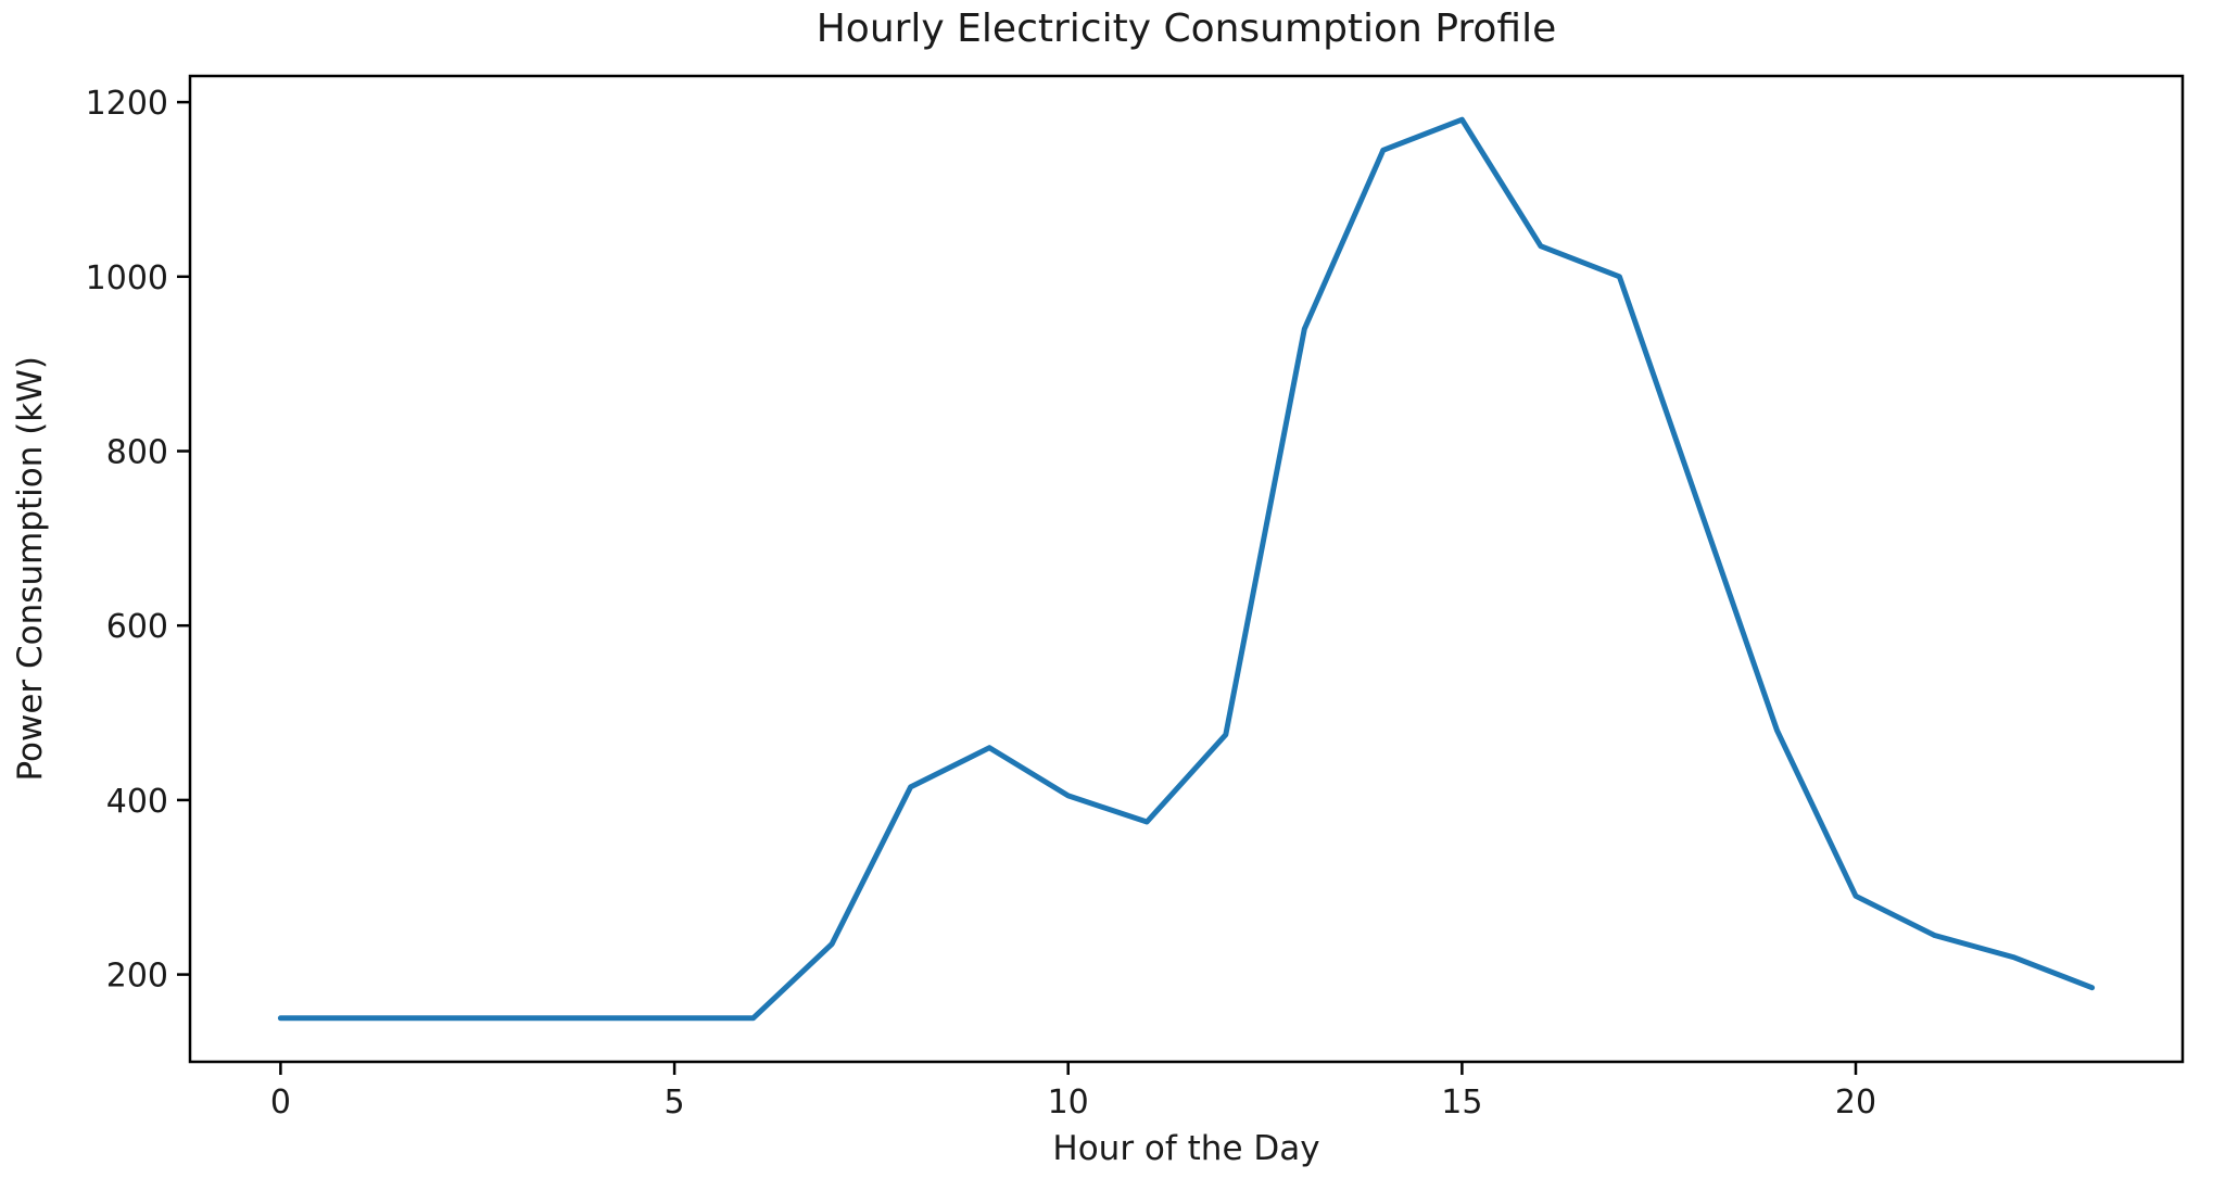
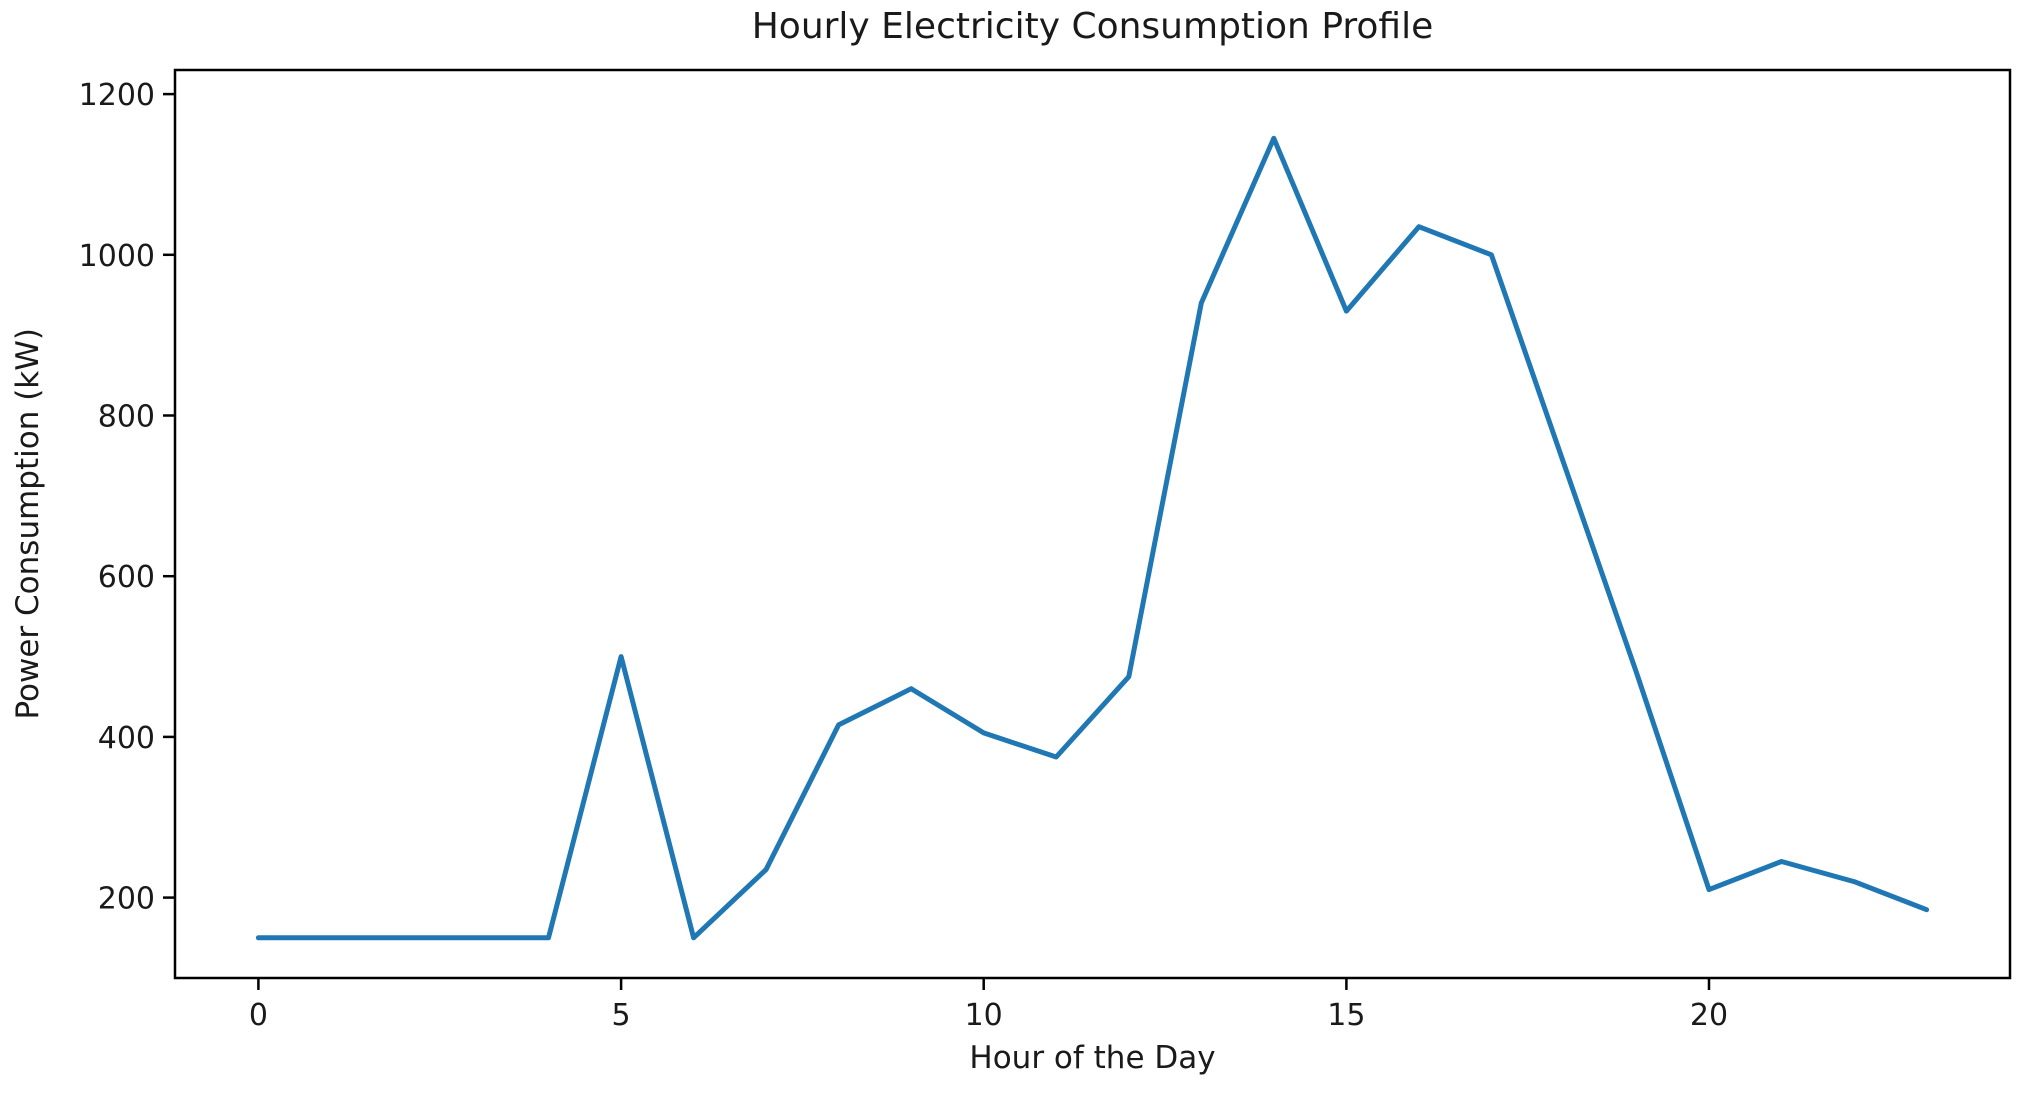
5: 150 -> 500
15: 1180 -> 930
20: 290 -> 210
